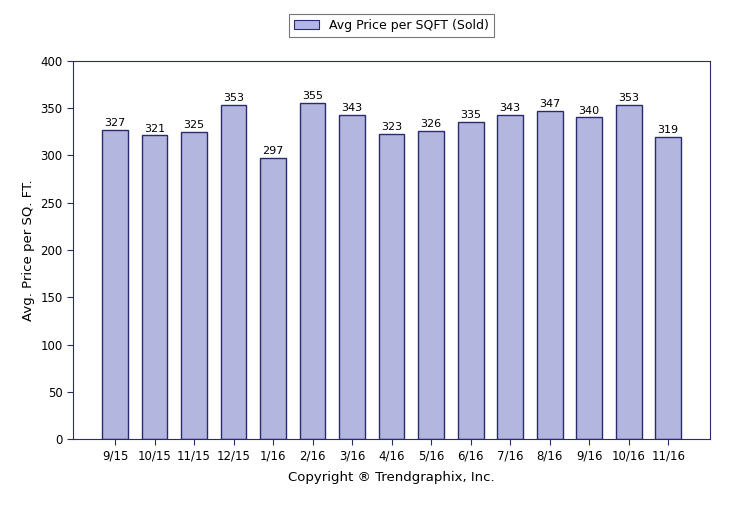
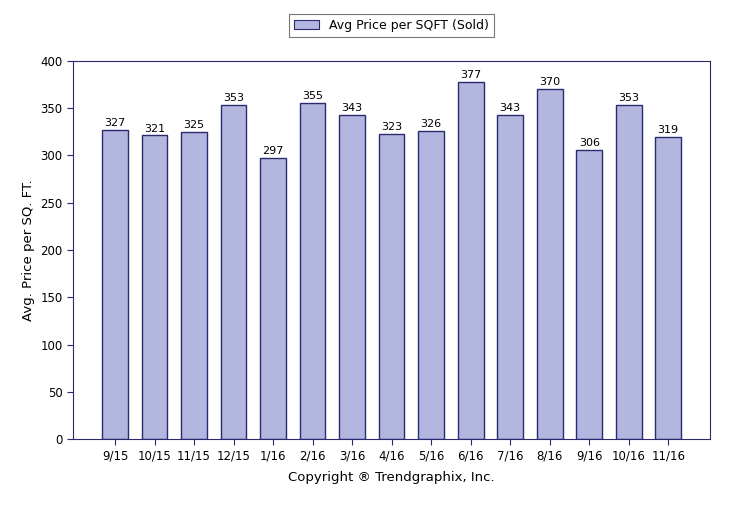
6/16: 335 -> 377
8/16: 347 -> 370
9/16: 340 -> 306
